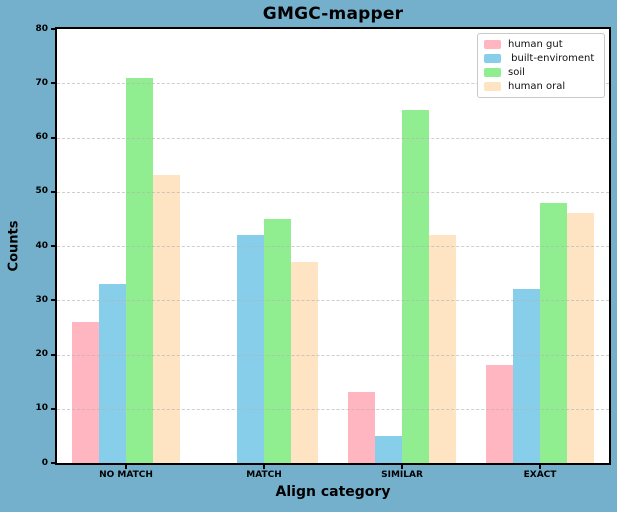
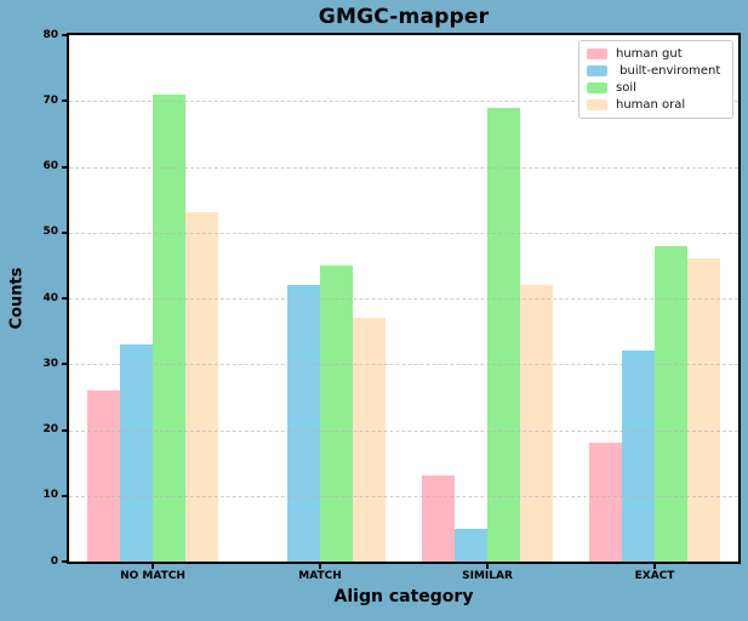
soil/SIMILAR: 65 -> 69
